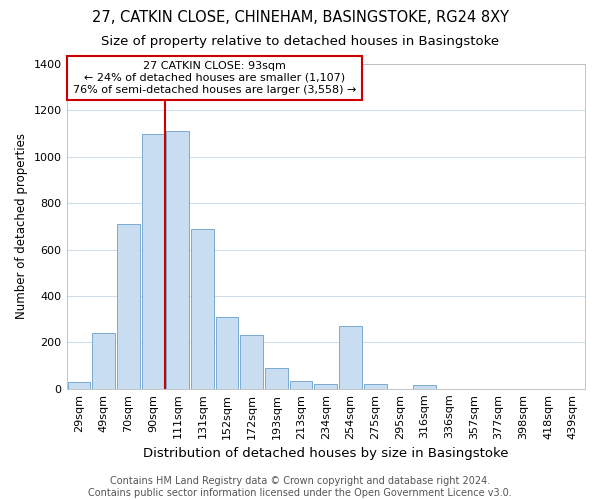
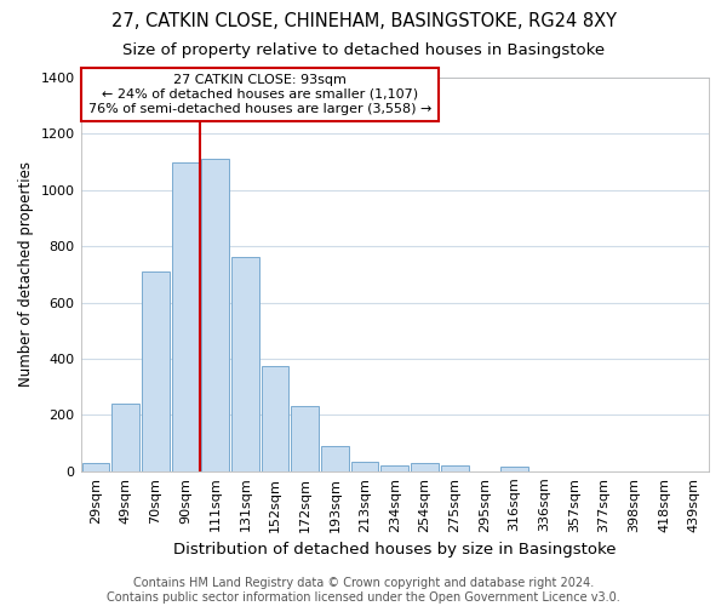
131sqm: 690 -> 760
152sqm: 310 -> 375
254sqm: 270 -> 30
